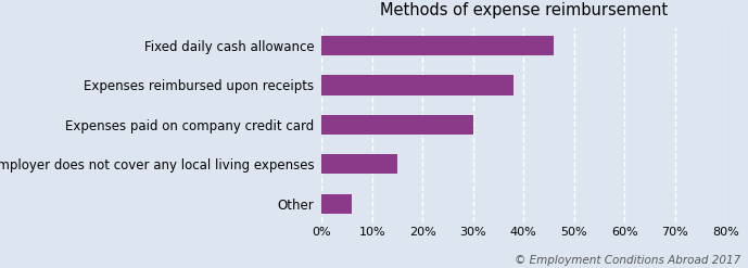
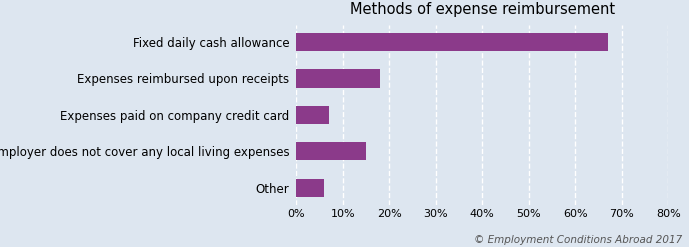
Fixed daily cash allowance: 46% -> 67%
Expenses reimbursed upon receipts: 38% -> 18%
Expenses paid on company credit card: 30% -> 7%
